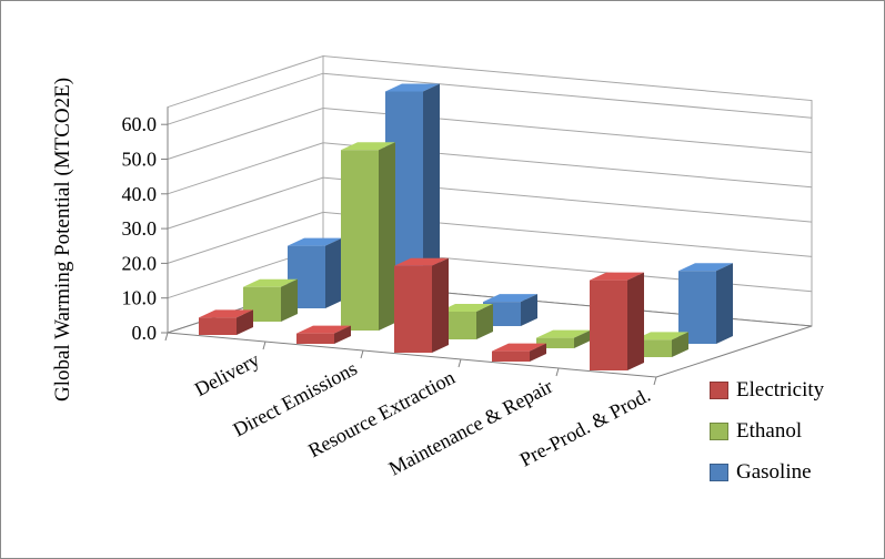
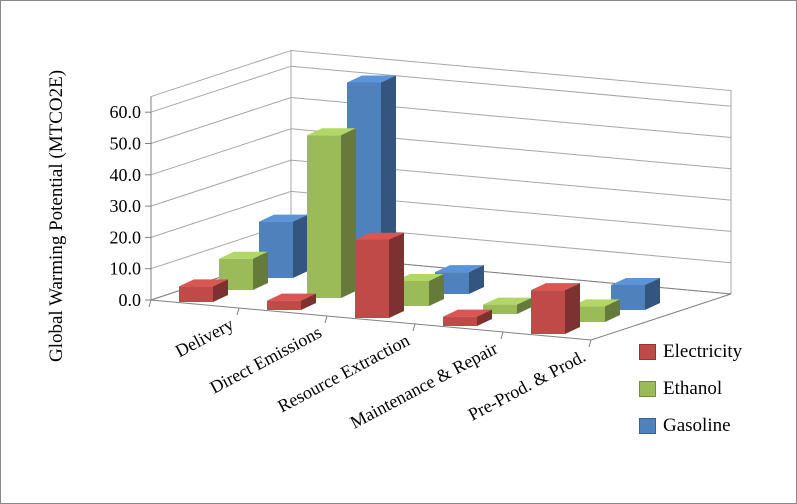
Electricity/Pre-Prod. & Prod.: 26 -> 14
Gasoline/Pre-Prod. & Prod.: 21 -> 8
